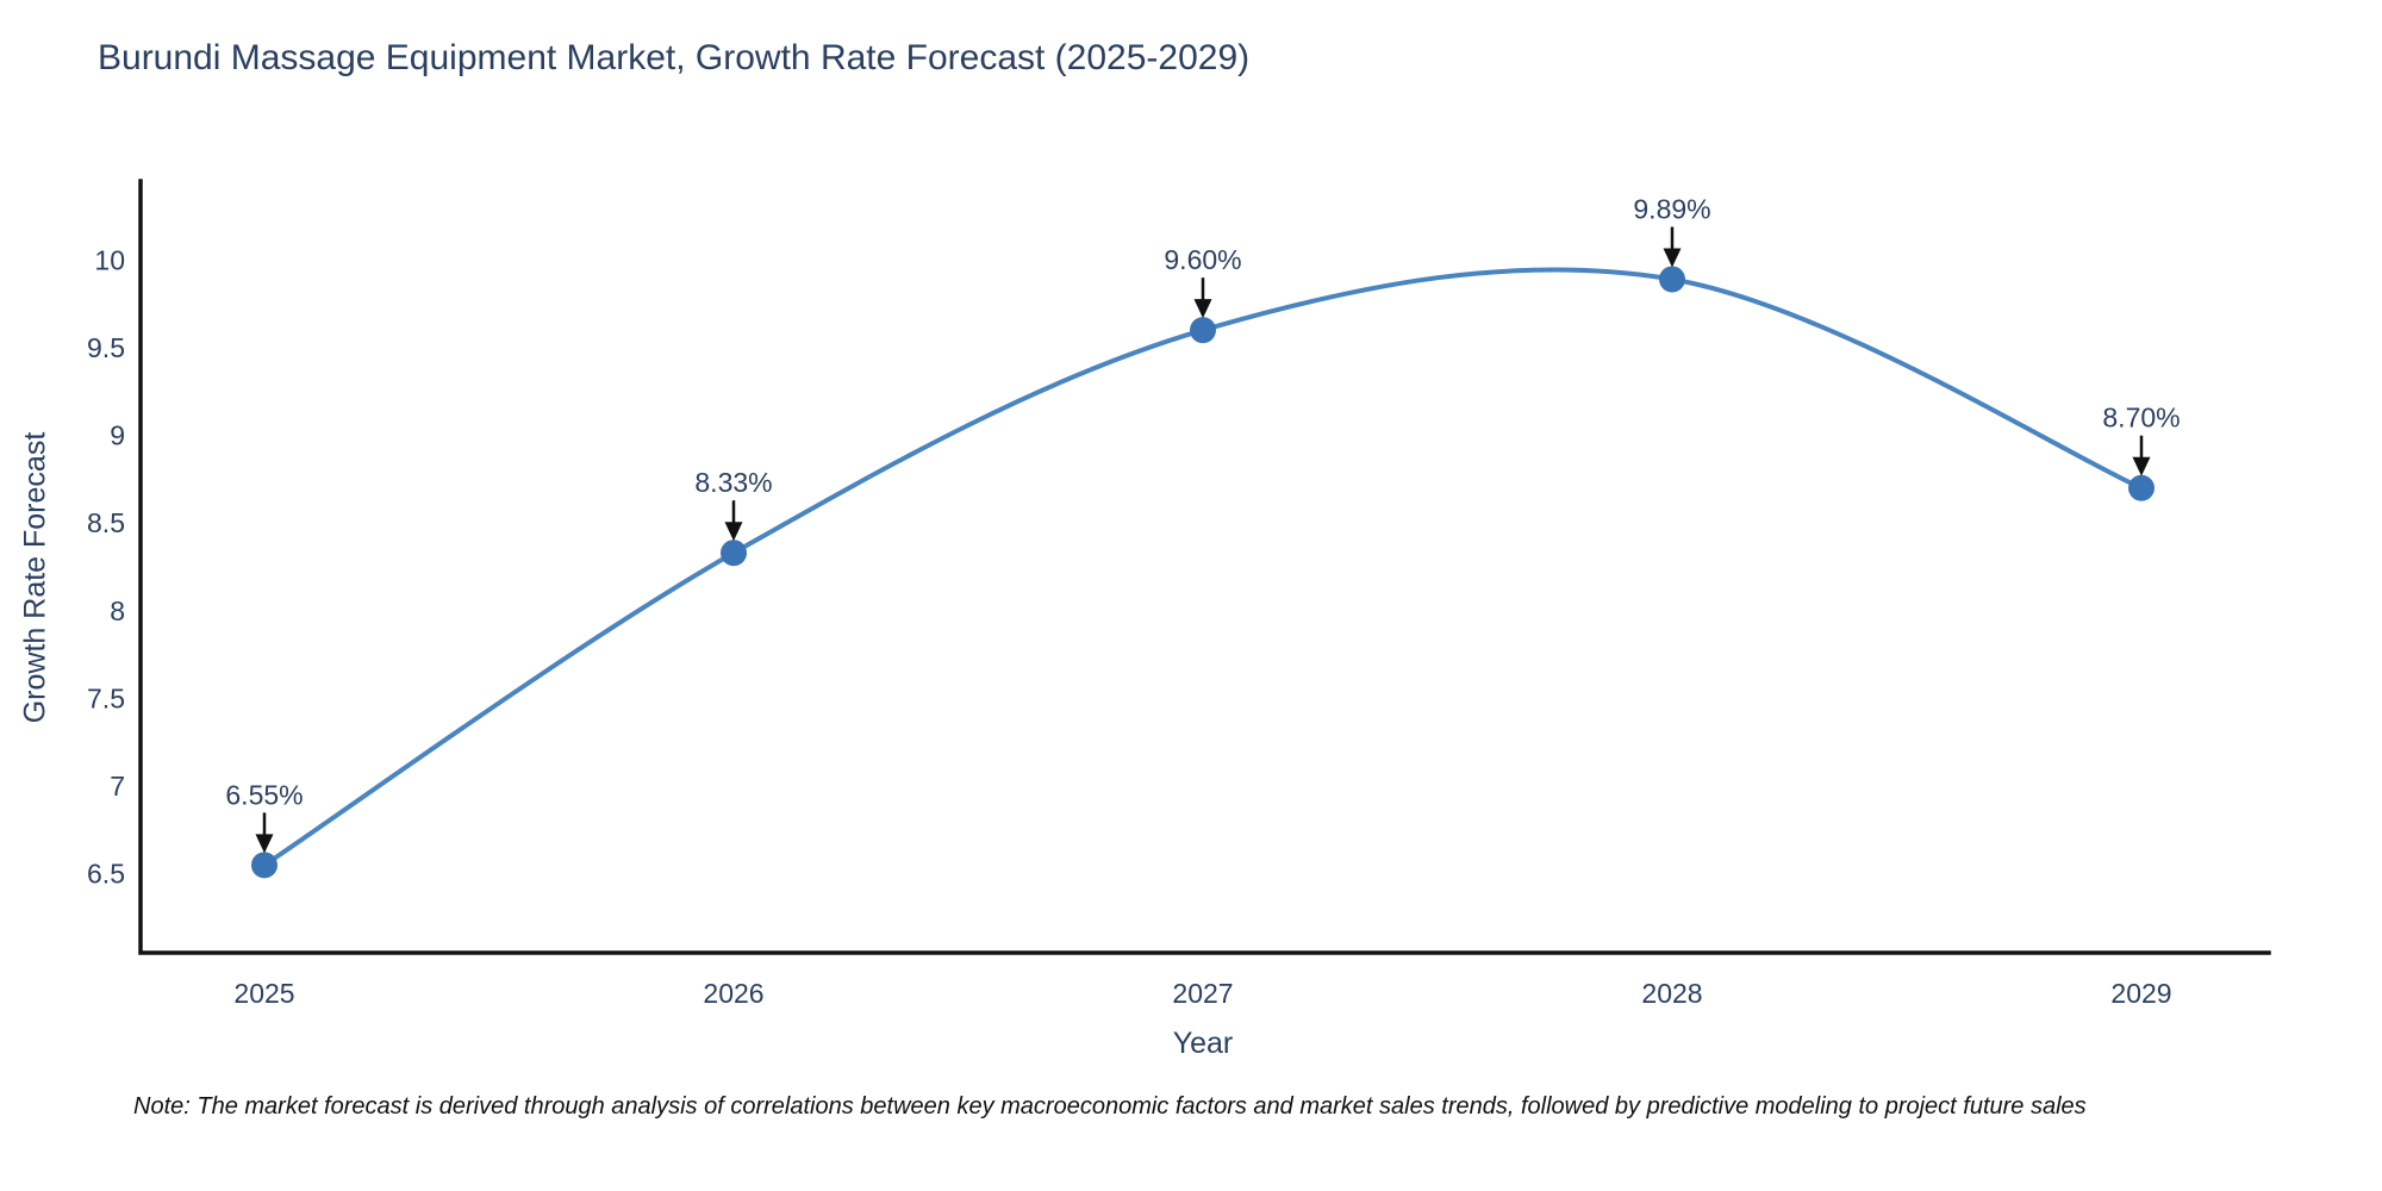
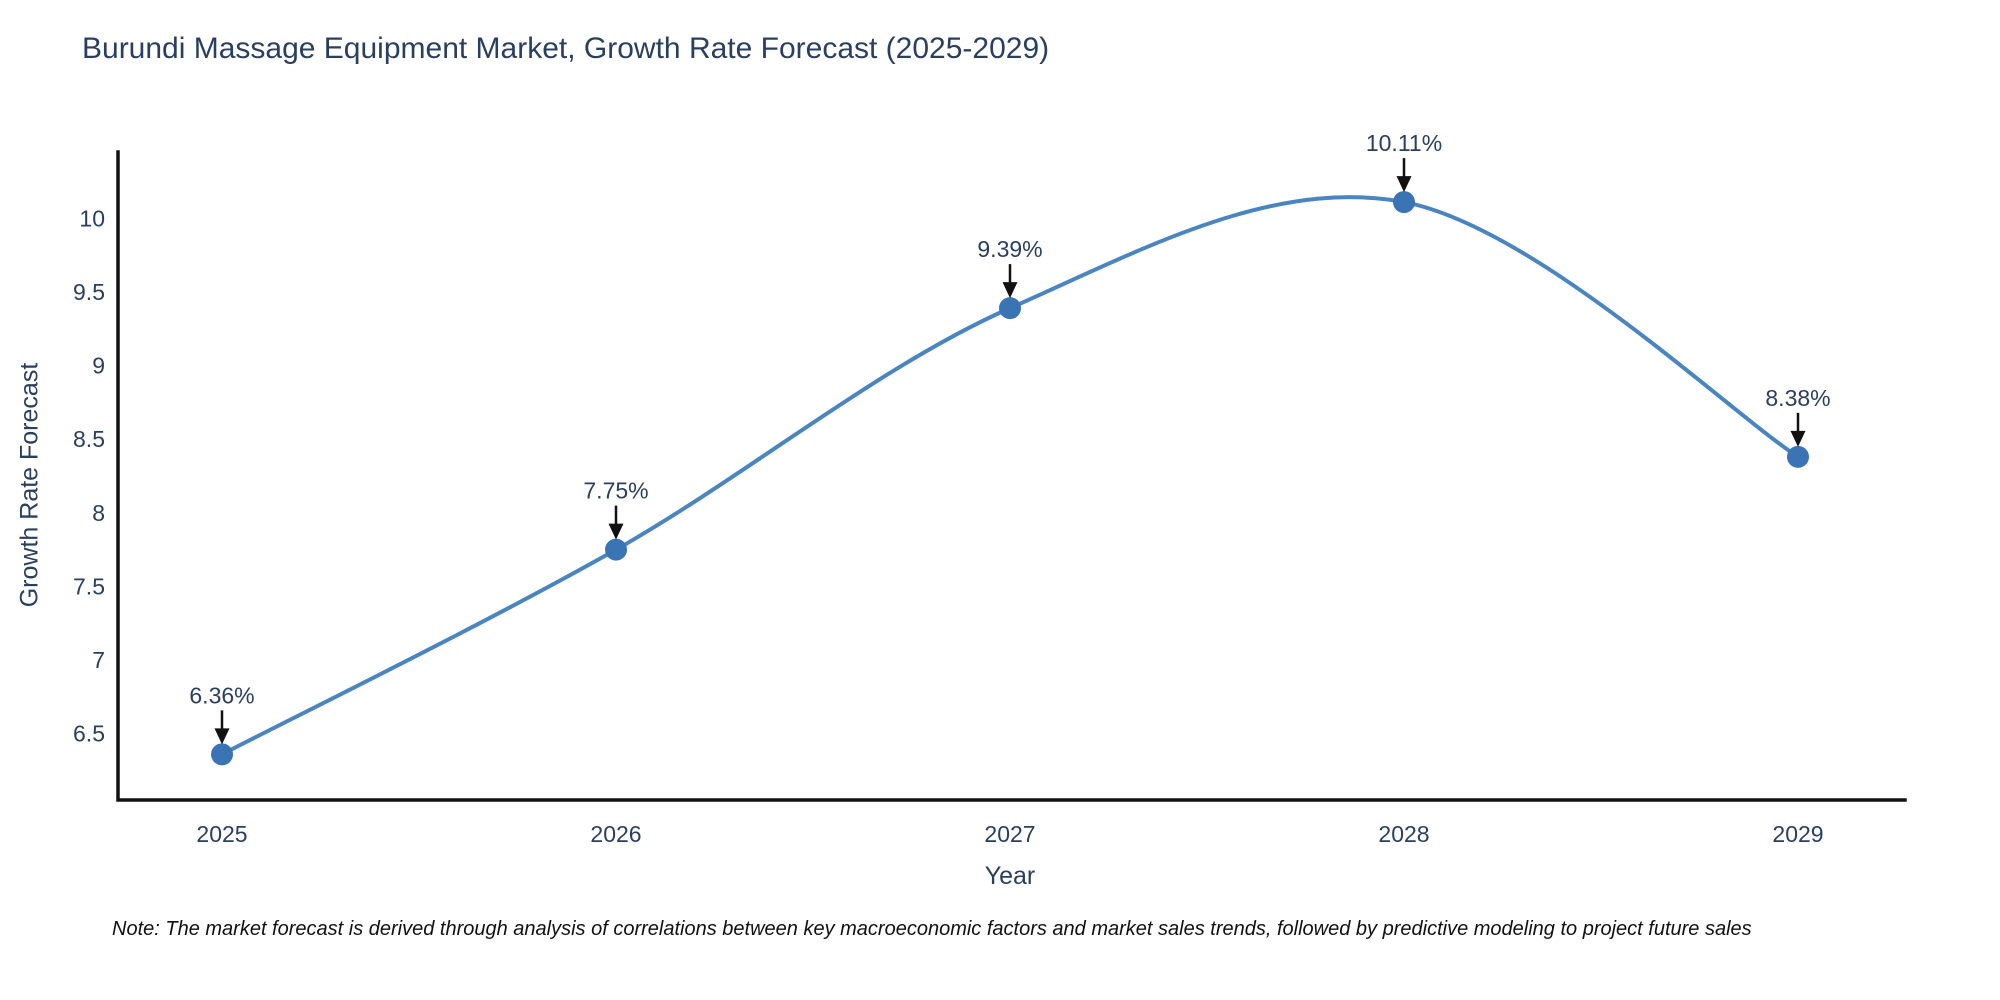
2025: 6.55% -> 6.36%
2026: 8.33% -> 7.75%
2027: 9.60% -> 9.39%
2028: 9.89% -> 10.11%
2029: 8.70% -> 8.38%
